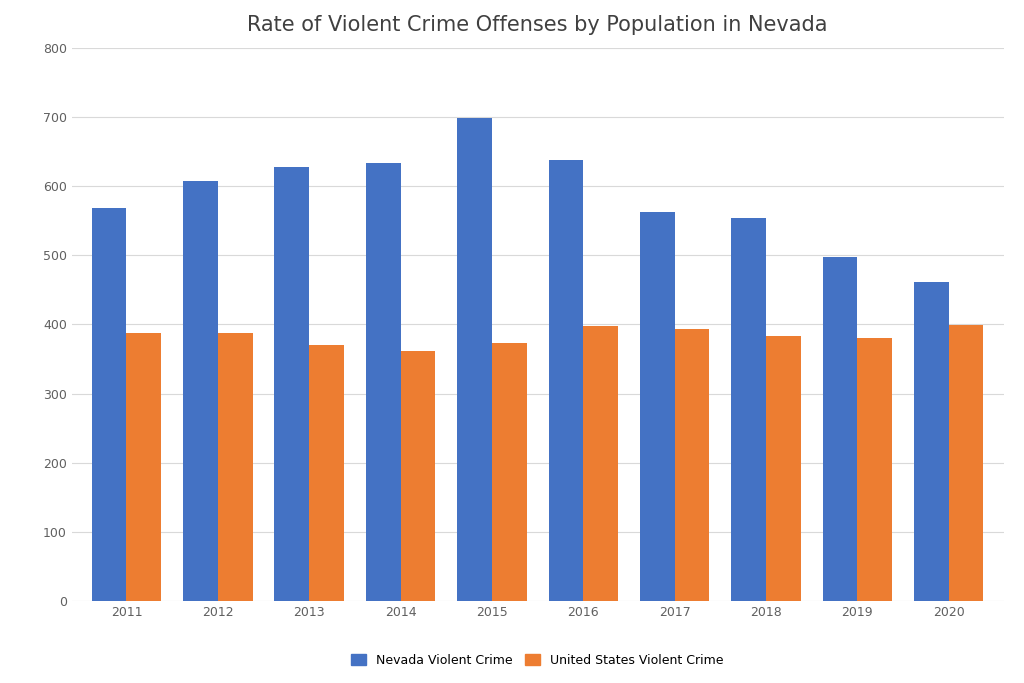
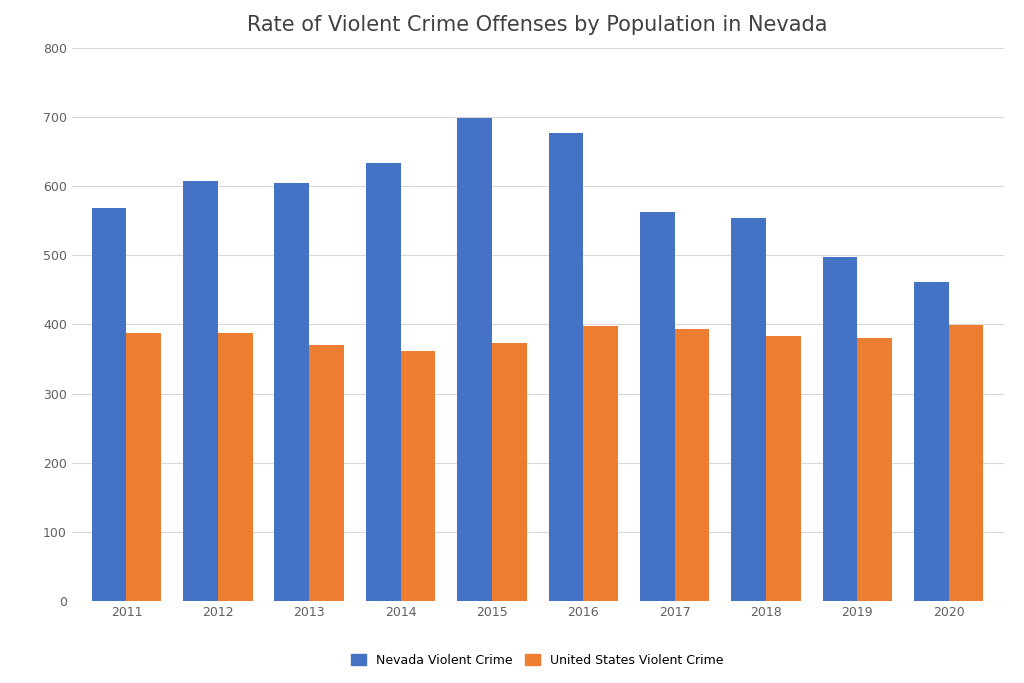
Nevada Violent Crime/2013: 628 -> 604
Nevada Violent Crime/2016: 638 -> 677
